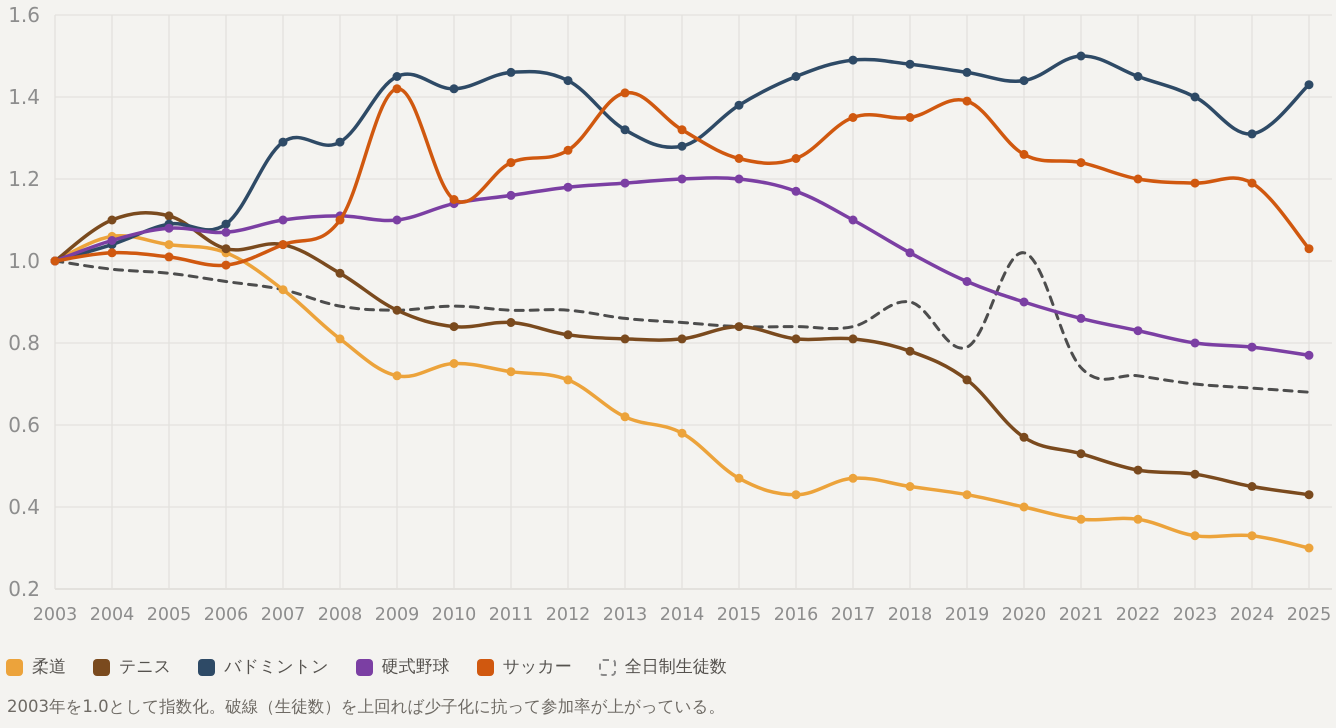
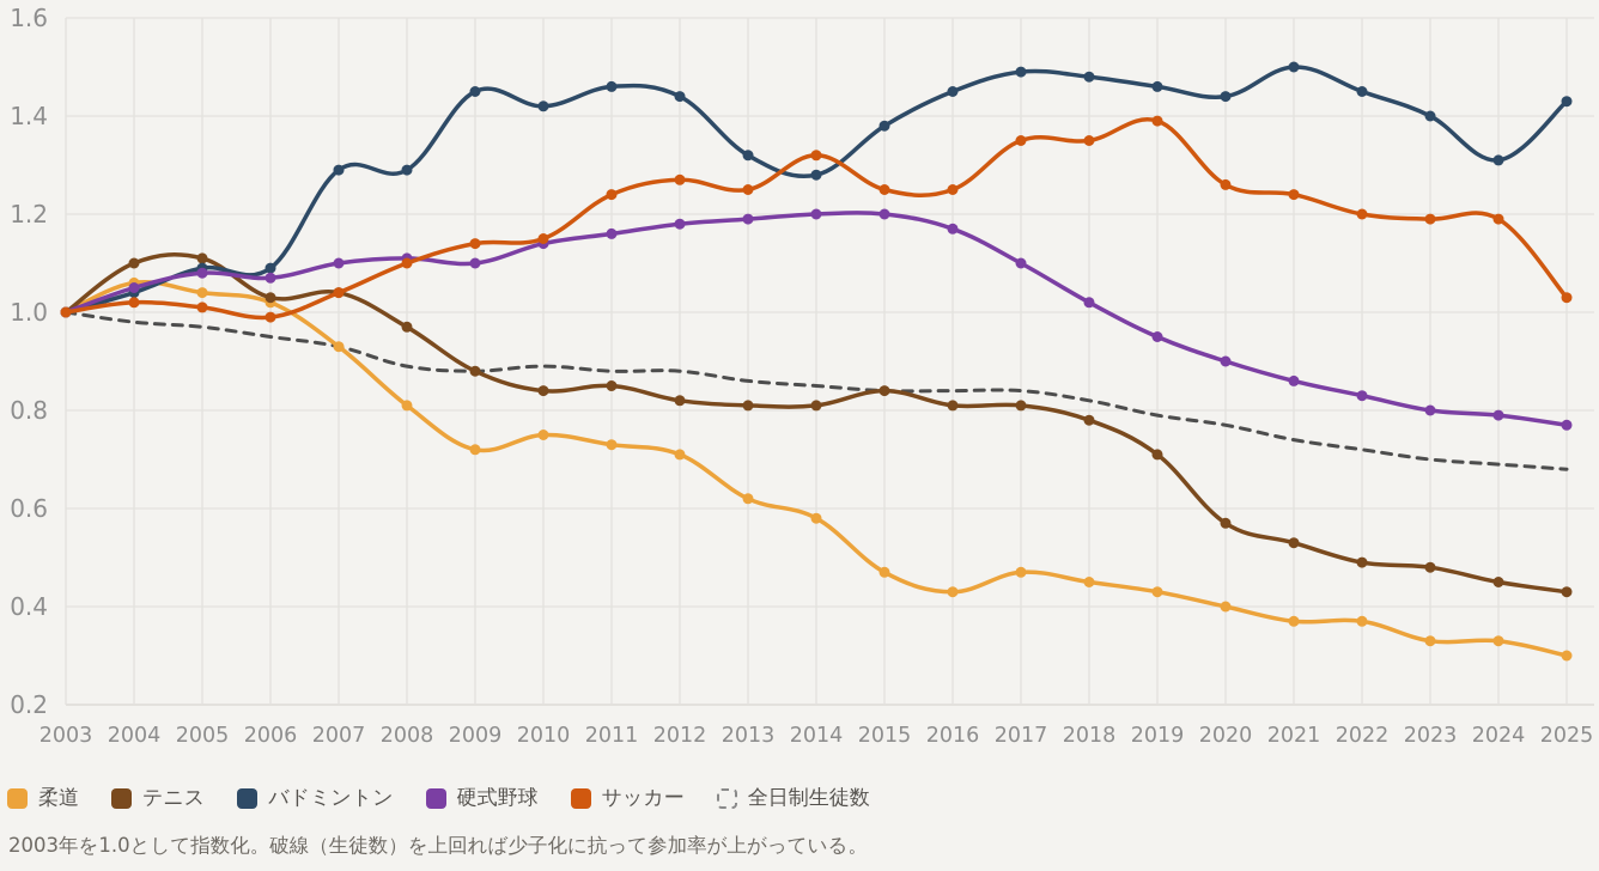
サッカー/2009: 1.42 -> 1.14
サッカー/2013: 1.41 -> 1.25
全日制生徒数/2018: 0.90 -> 0.82
全日制生徒数/2020: 1.02 -> 0.77
